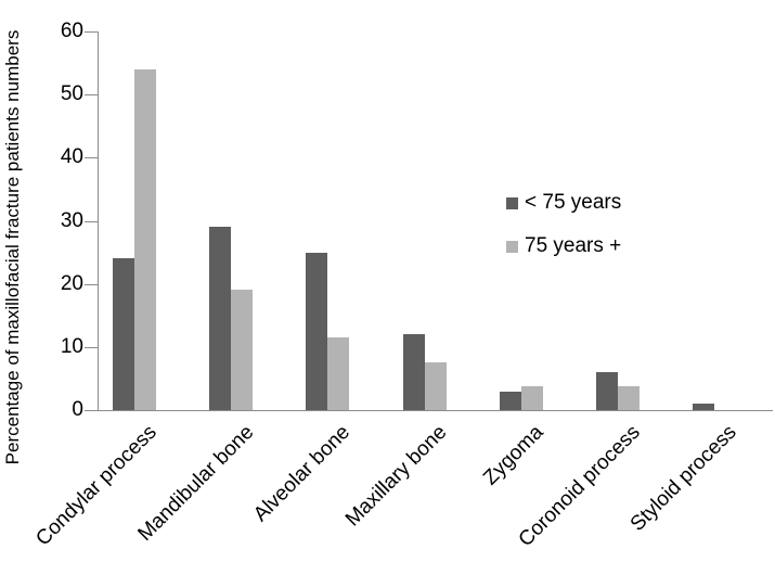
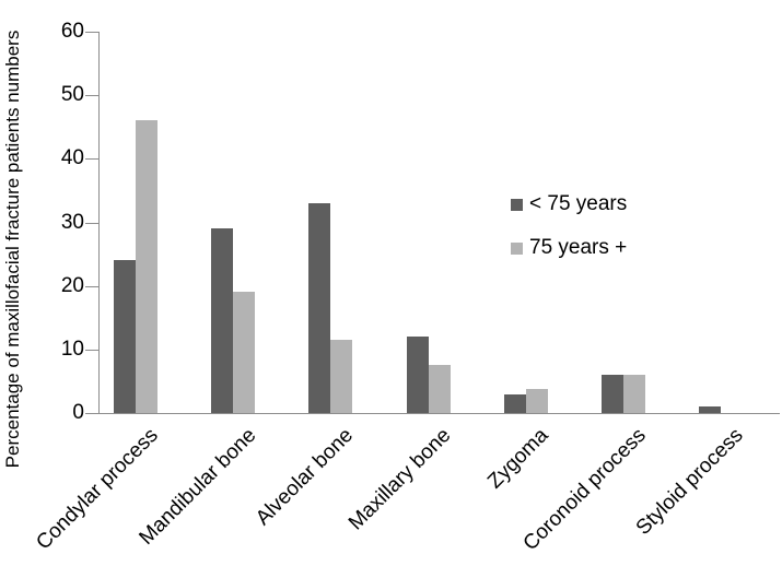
75 years +/Condylar process: 54 -> 46
< 75 years/Alveolar bone: 25 -> 33
75 years +/Coronoid process: 4 -> 6
